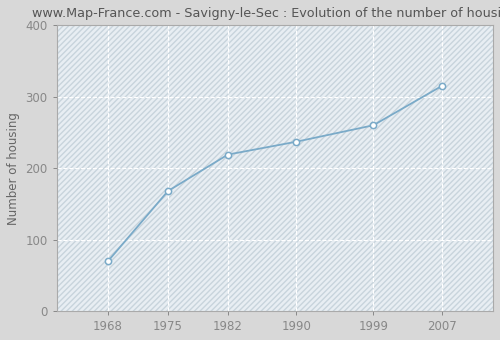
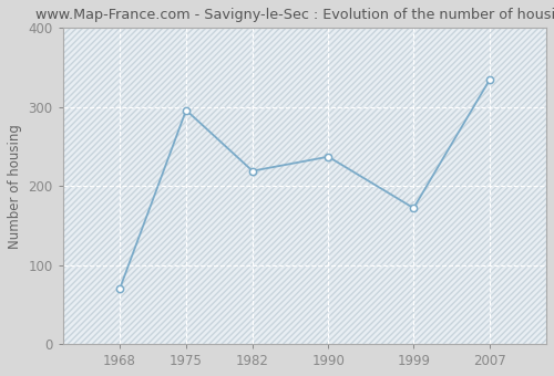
1975: 168 -> 296
1999: 260 -> 172
2007: 315 -> 334
